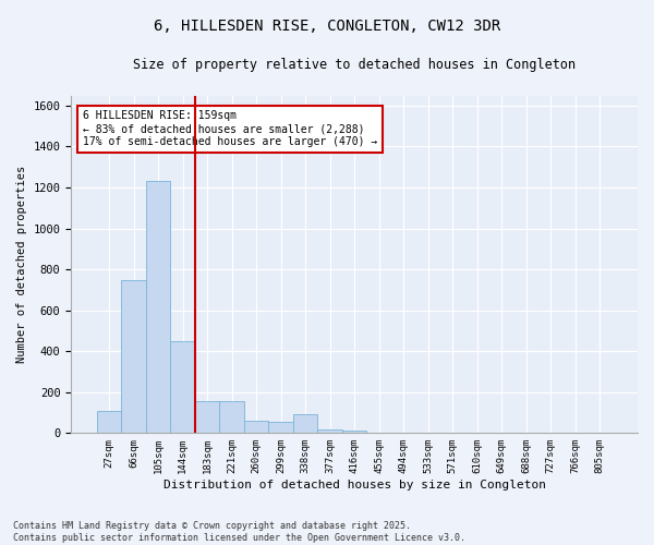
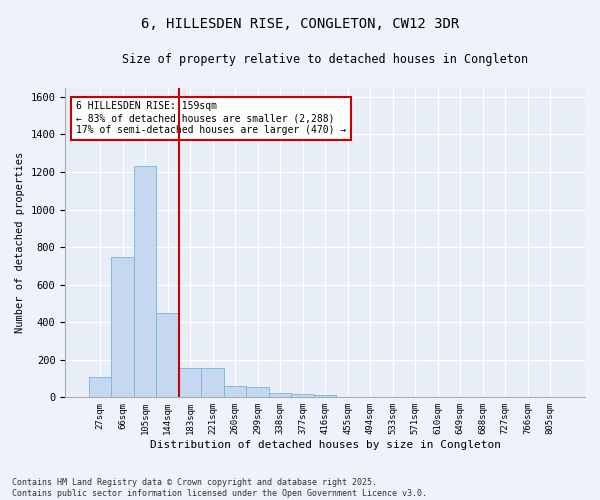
338sqm: 90 -> 20
